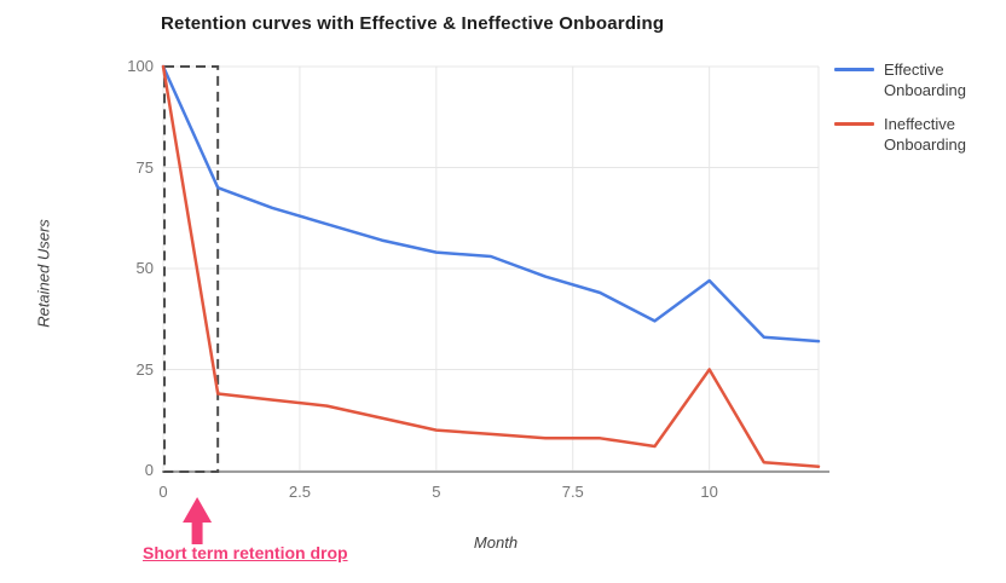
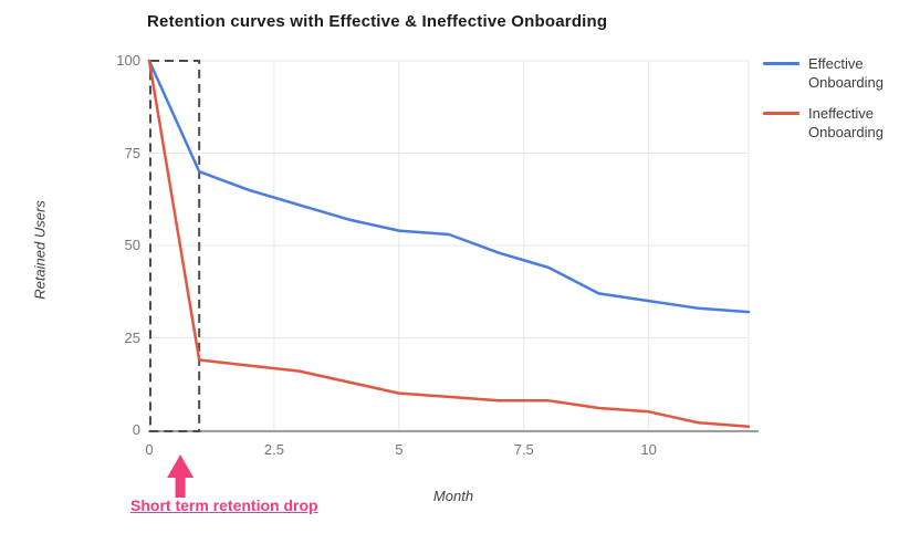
Effective Onboarding/10: 47 -> 35
Ineffective Onboarding/10: 25 -> 5
